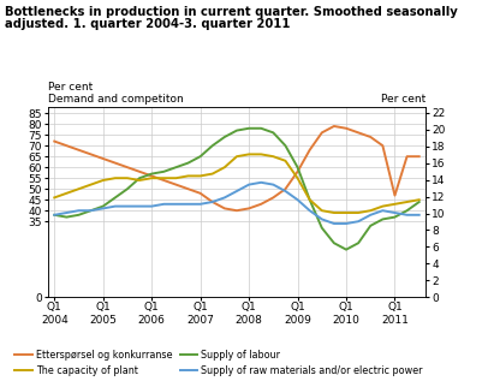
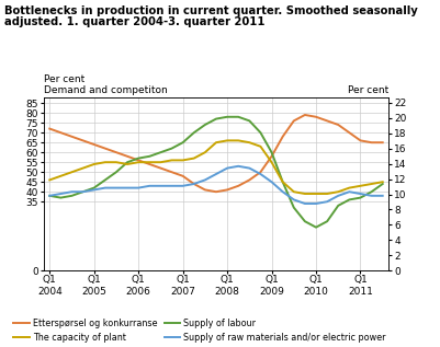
Etterspørsel og konkurranse/Q1 2011: 47 -> 66
